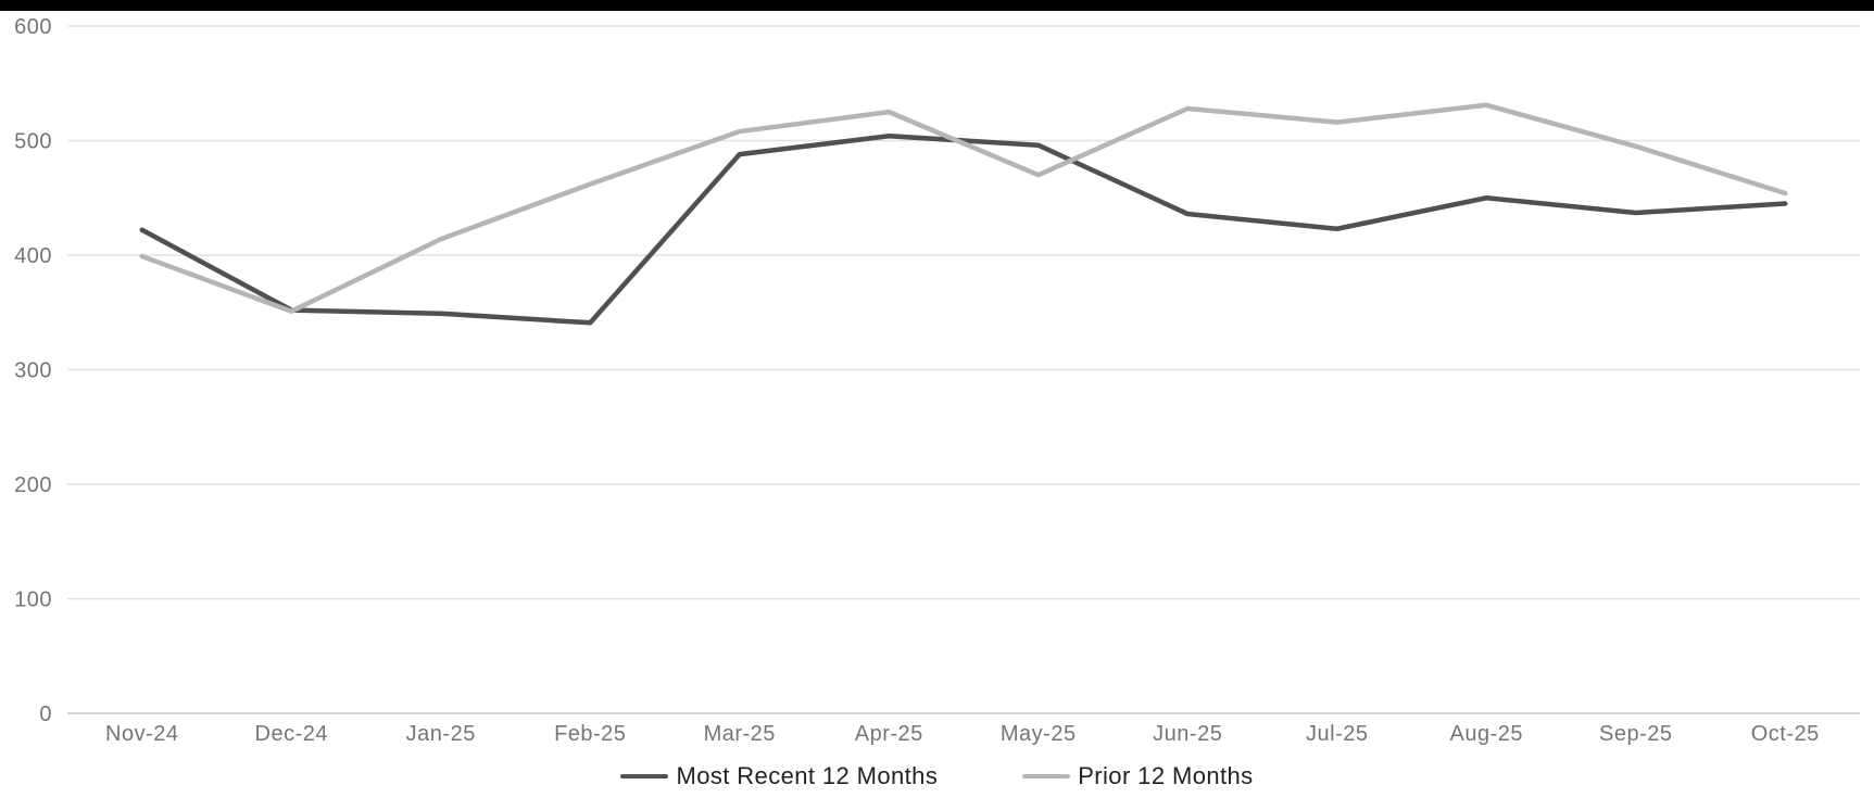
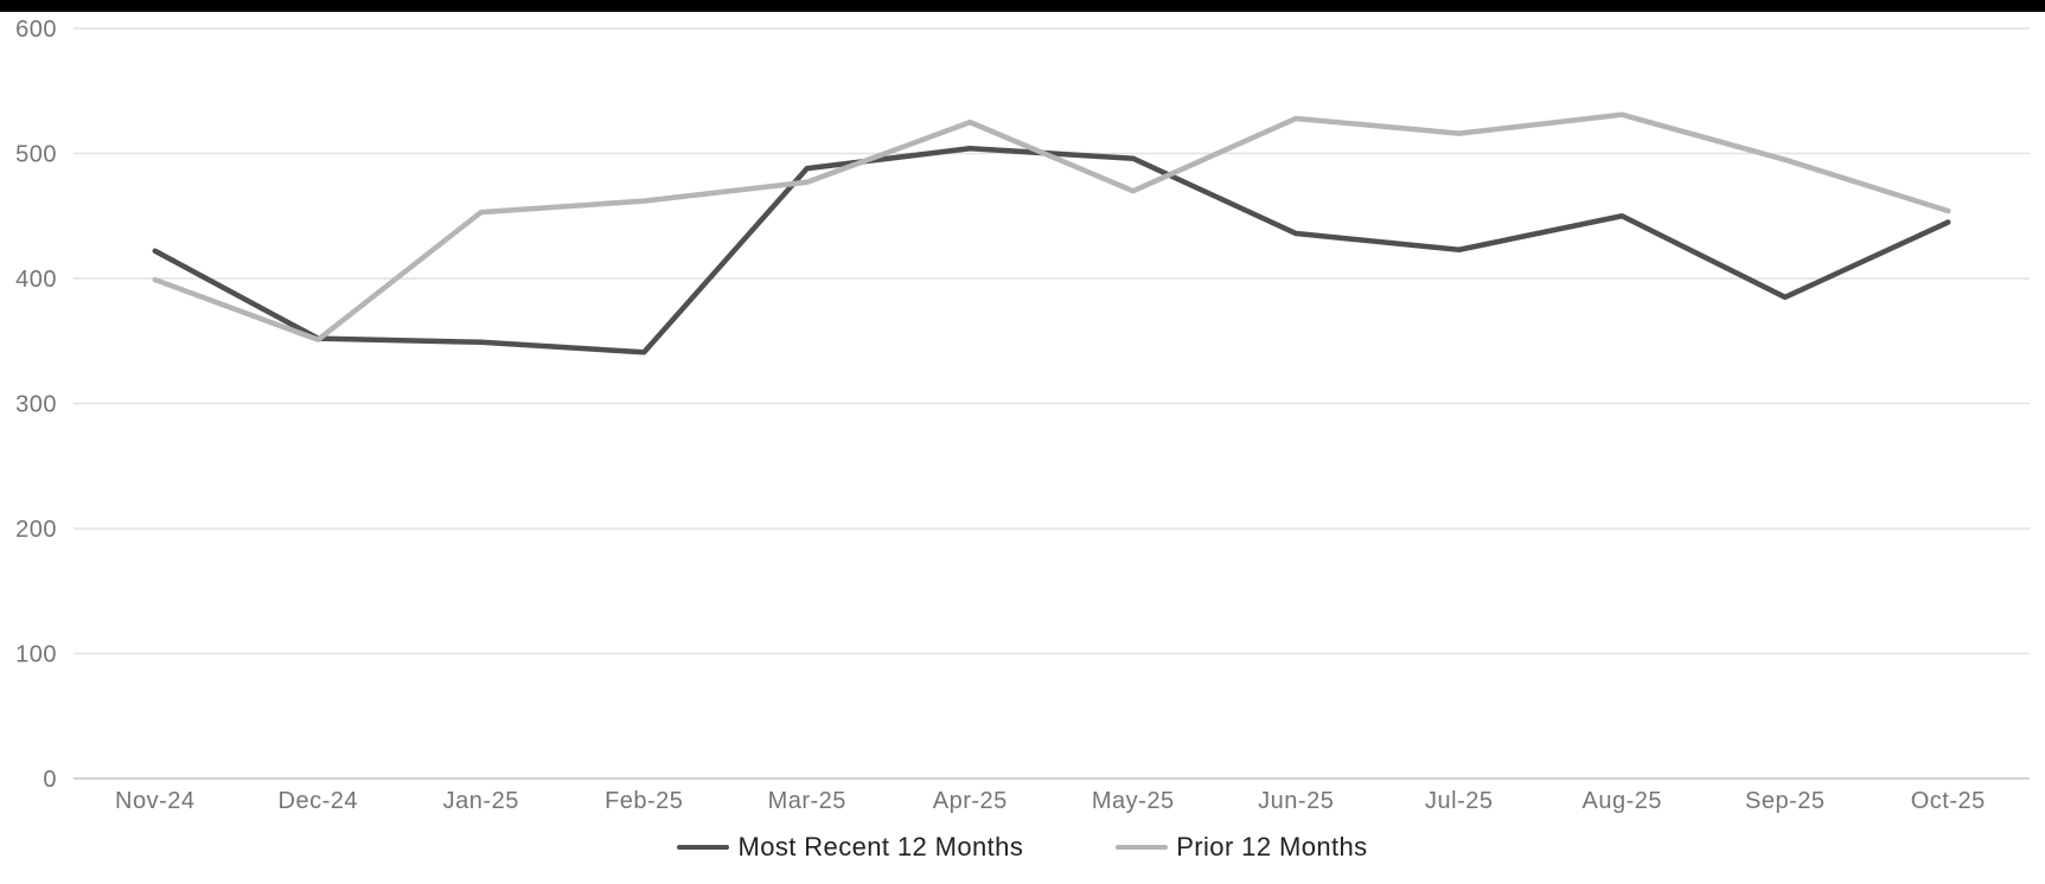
Prior 12 Months/Jan-25: 414 -> 453
Prior 12 Months/Mar-25: 508 -> 477
Most Recent 12 Months/Sep-25: 437 -> 385
